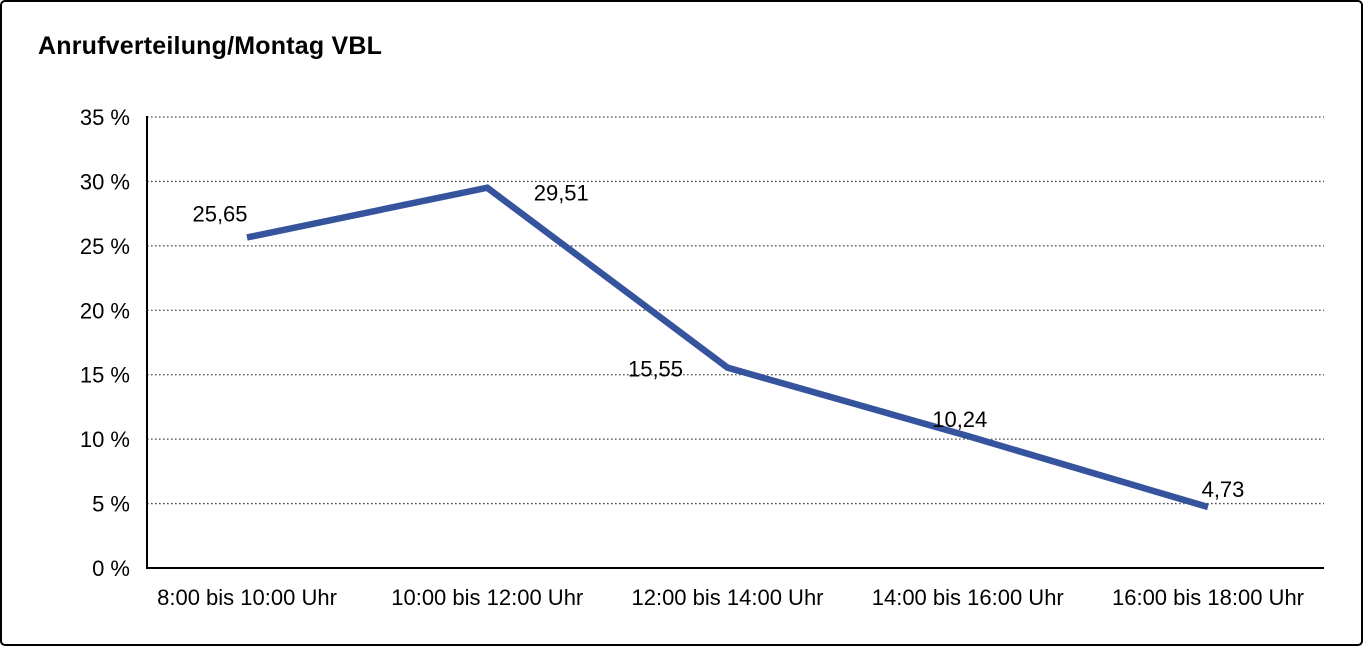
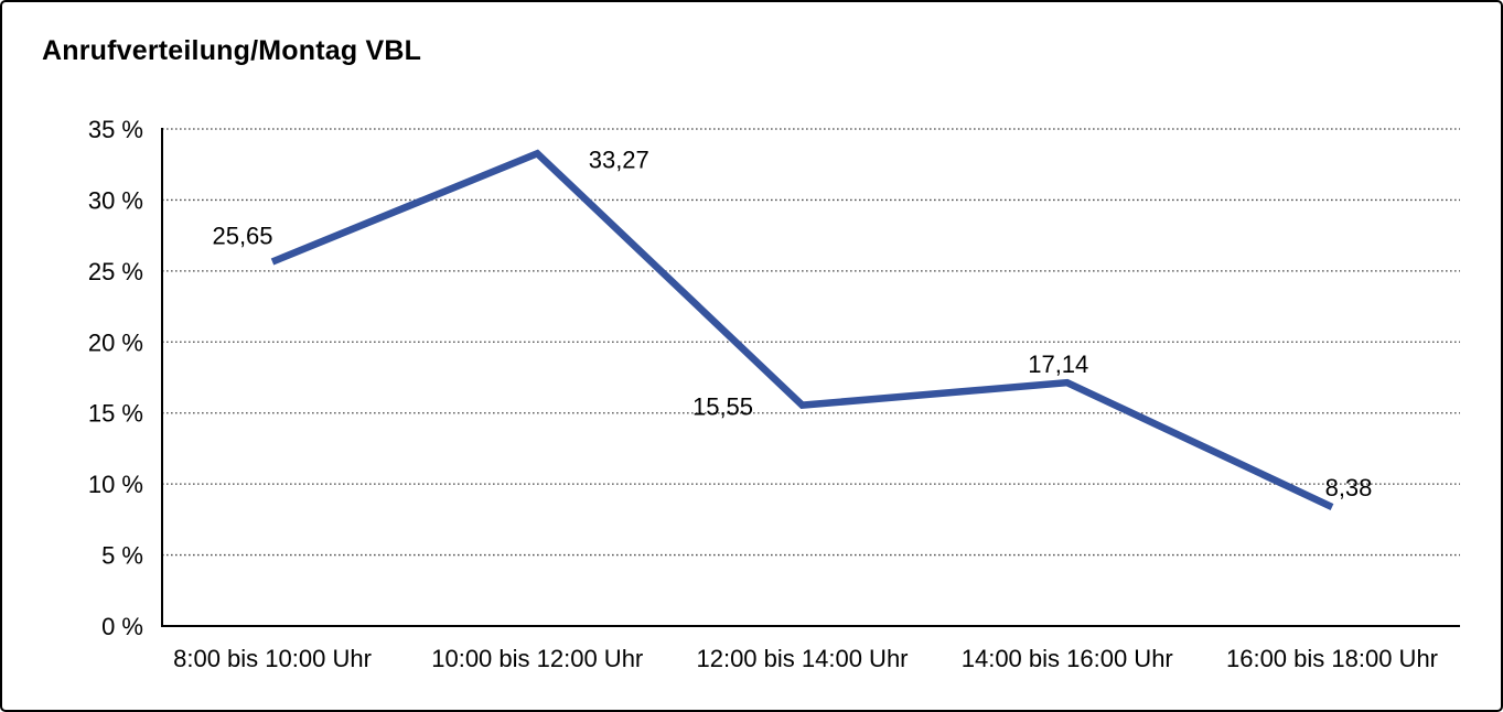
10:00 bis 12:00 Uhr: 29,51 -> 33,27
14:00 bis 16:00 Uhr: 10,24 -> 17,14
16:00 bis 18:00 Uhr: 4,73 -> 8,38
